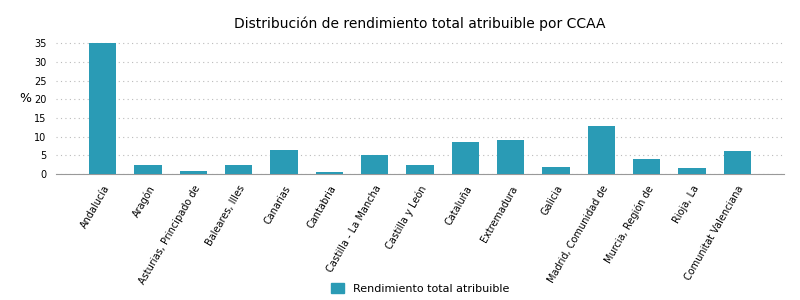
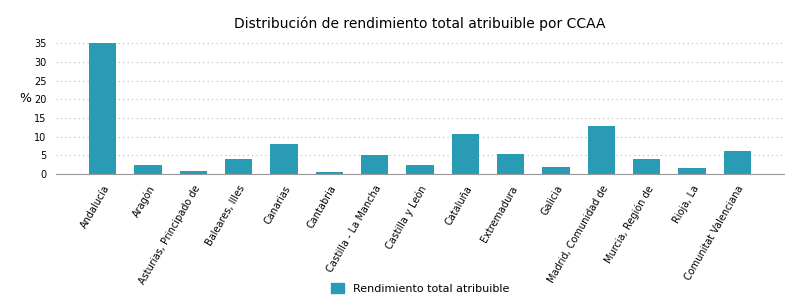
Baleares, Illes: 2.5 -> 4.0
Canarias: 6.5 -> 8.0
Cataluña: 8.5 -> 10.7
Extremadura: 9.0 -> 5.3
